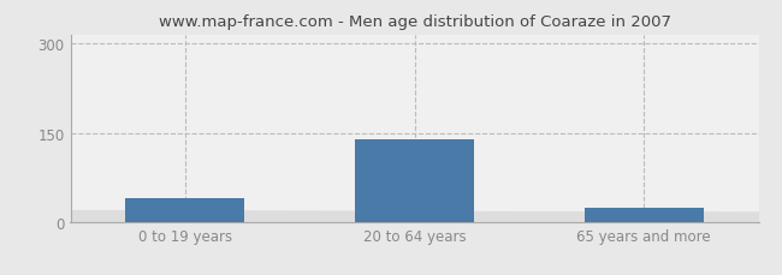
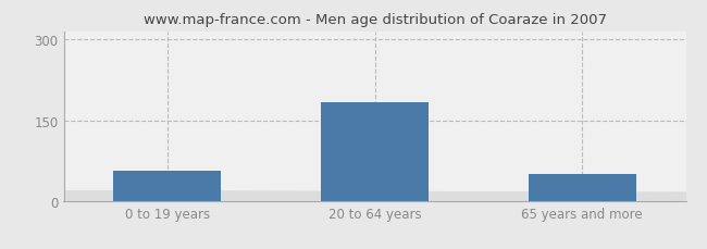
0 to 19 years: 40 -> 56
20 to 64 years: 140 -> 183
65 years and more: 25 -> 50
